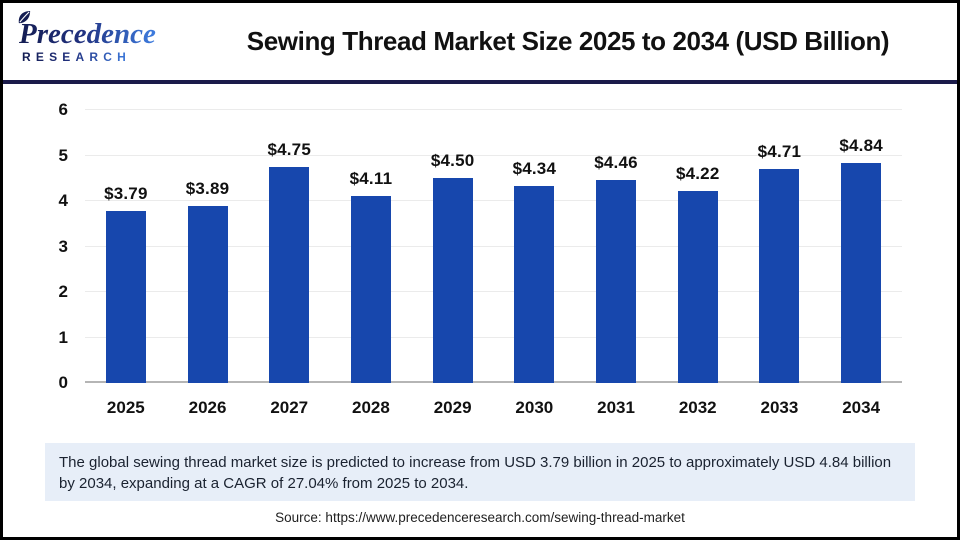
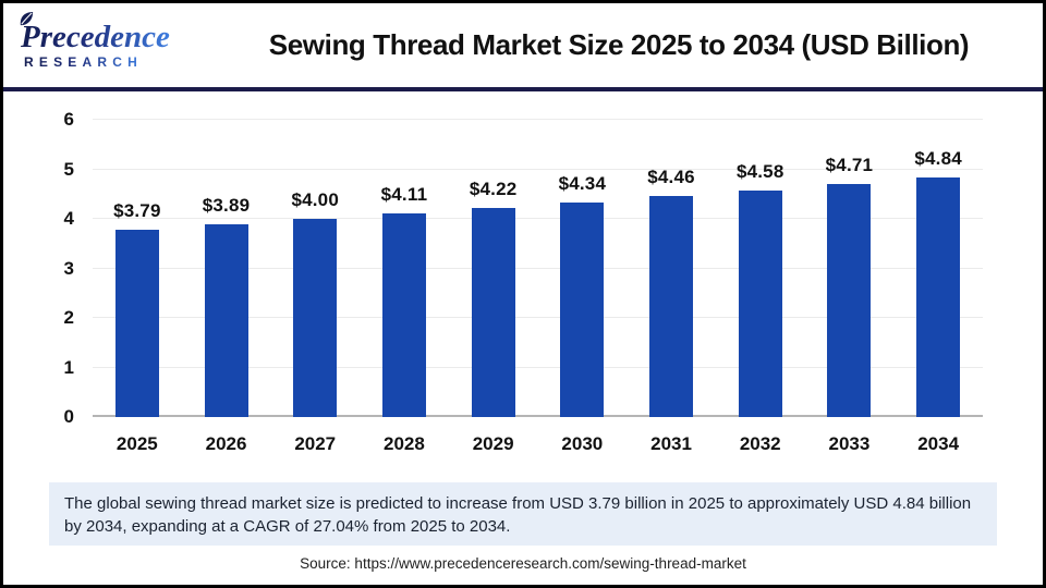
2027: $4.75 -> $4.00
2029: $4.50 -> $4.22
2032: $4.22 -> $4.58
